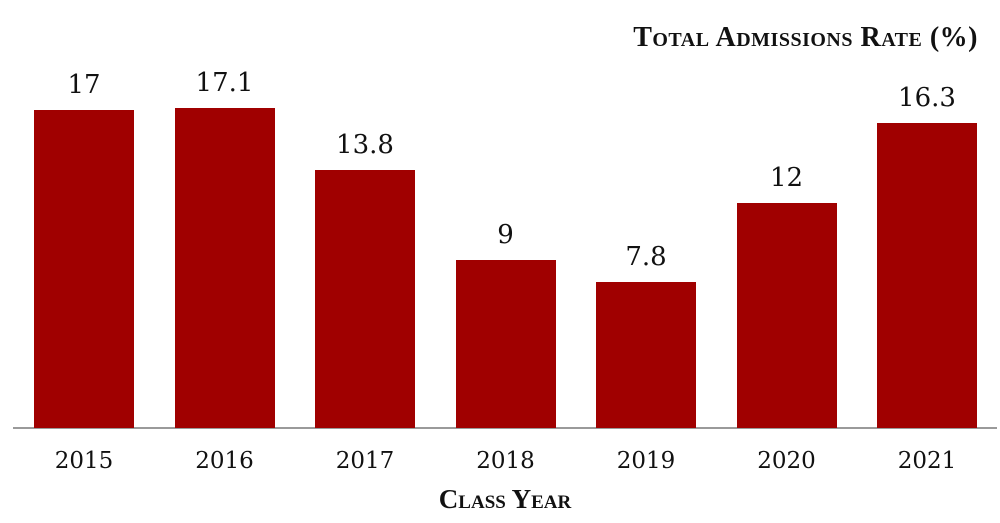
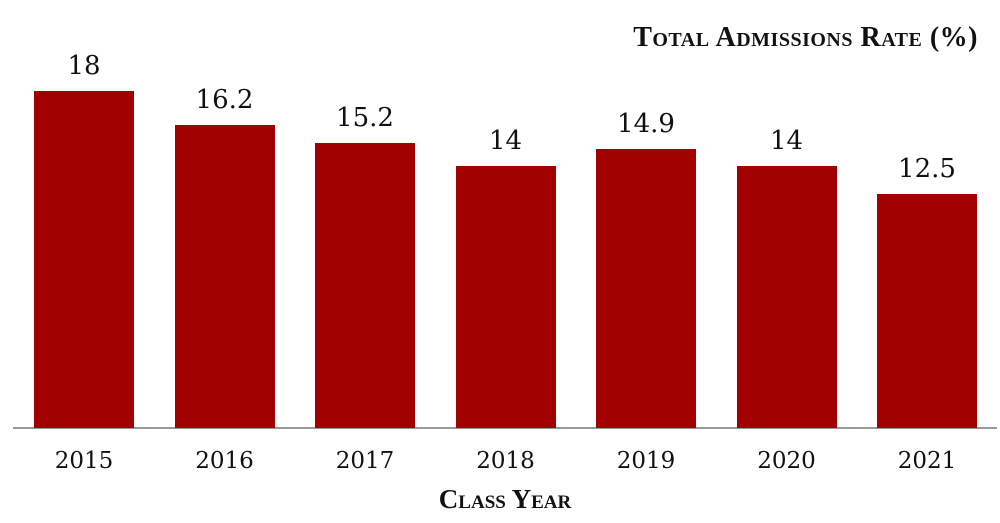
2015: 17 -> 18
2016: 17.1 -> 16.2
2017: 13.8 -> 15.2
2018: 9 -> 14
2019: 7.8 -> 14.9
2020: 12 -> 14
2021: 16.3 -> 12.5
